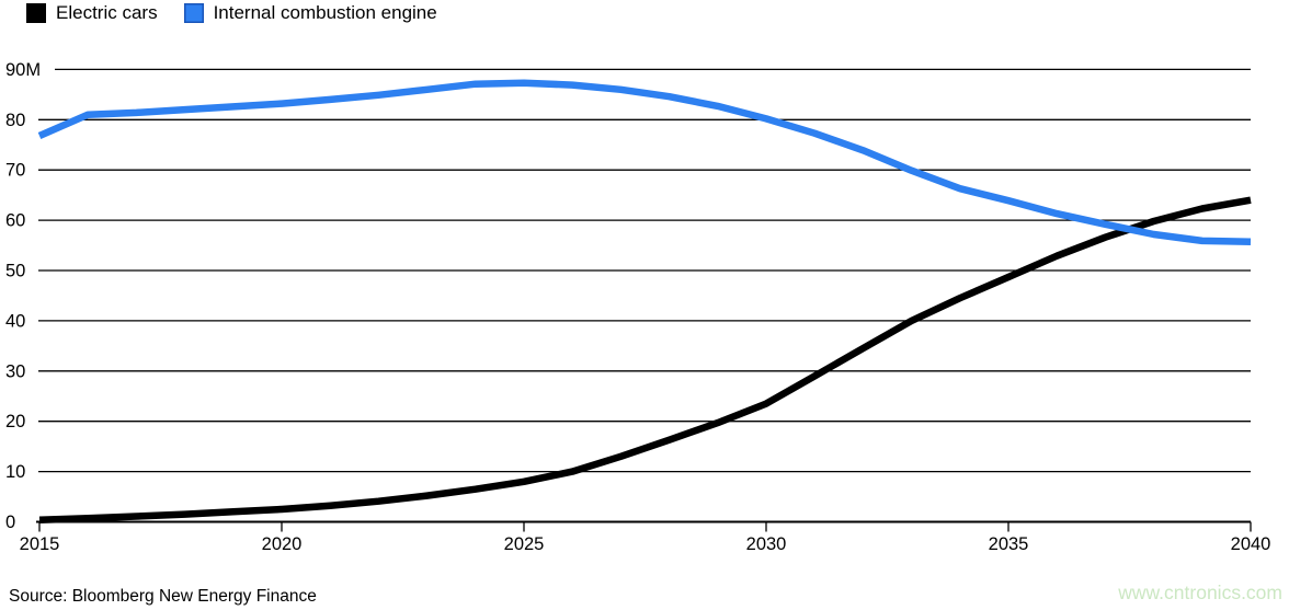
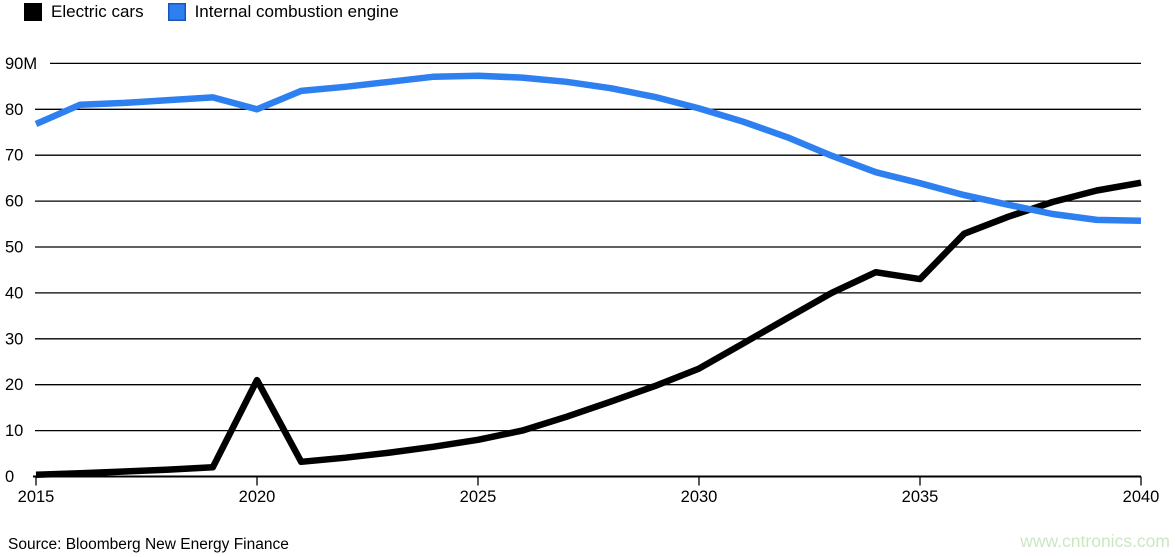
Electric cars/2020: 2M -> 21M
Internal combustion engine/2020: 83M -> 80M
Electric cars/2035: 49M -> 43M
